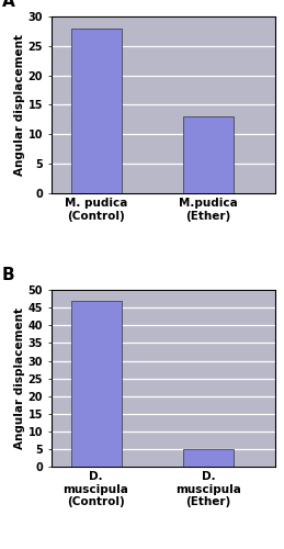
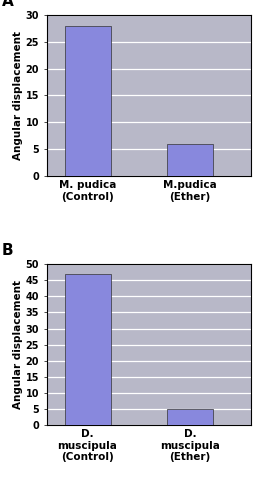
M.pudica (Ether): 13 -> 6
